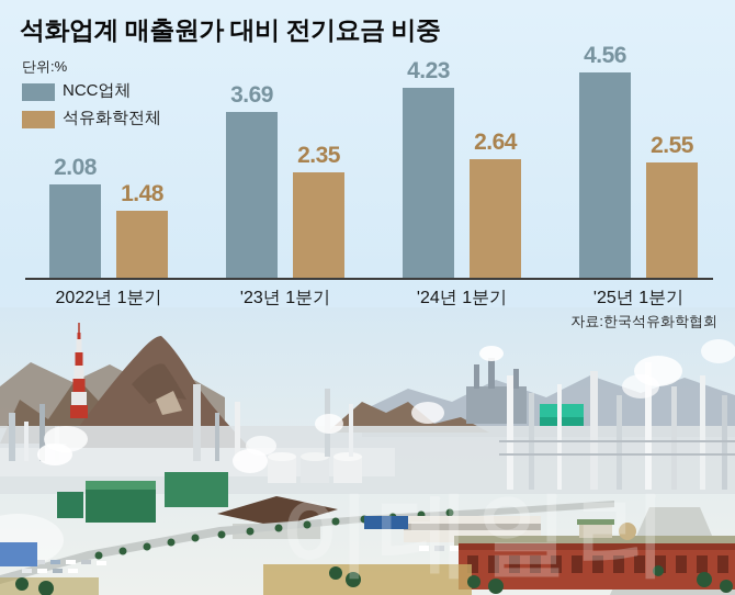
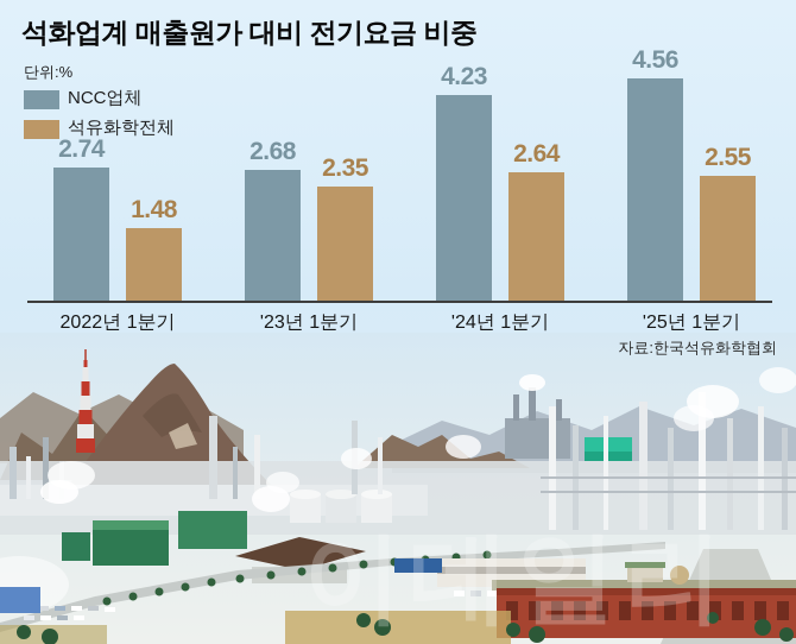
NCC업체/2022년 1분기: 2.08 -> 2.74
NCC업체/'23년 1분기: 3.69 -> 2.68
